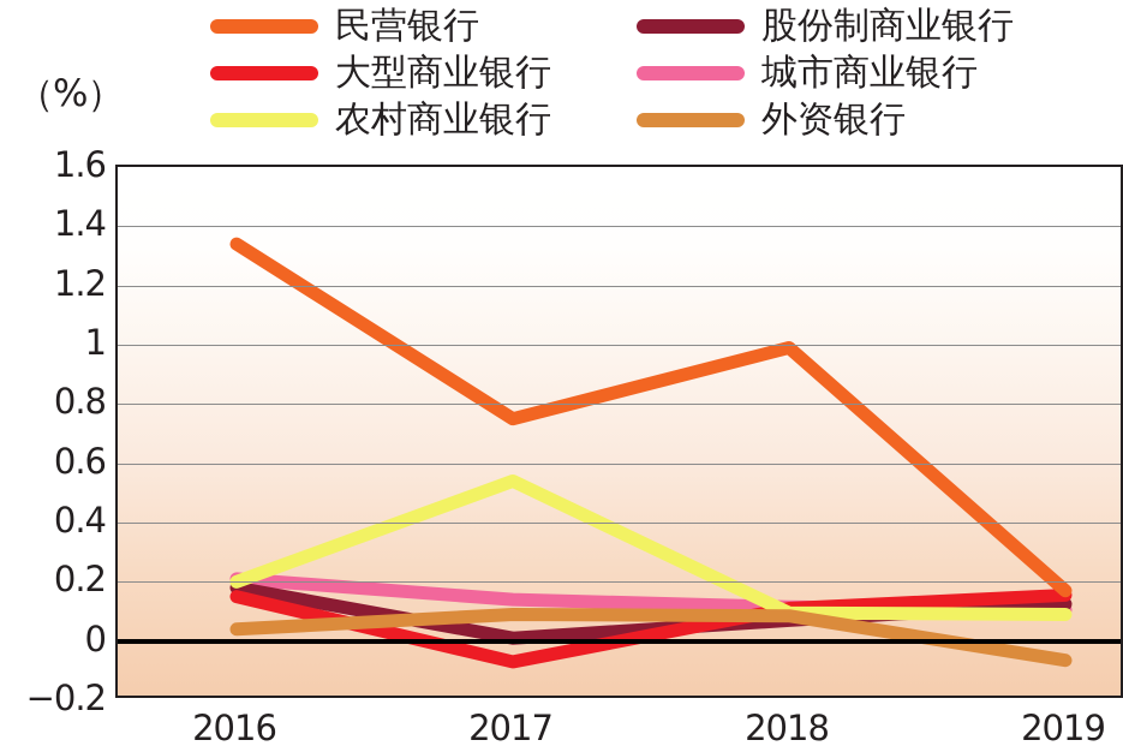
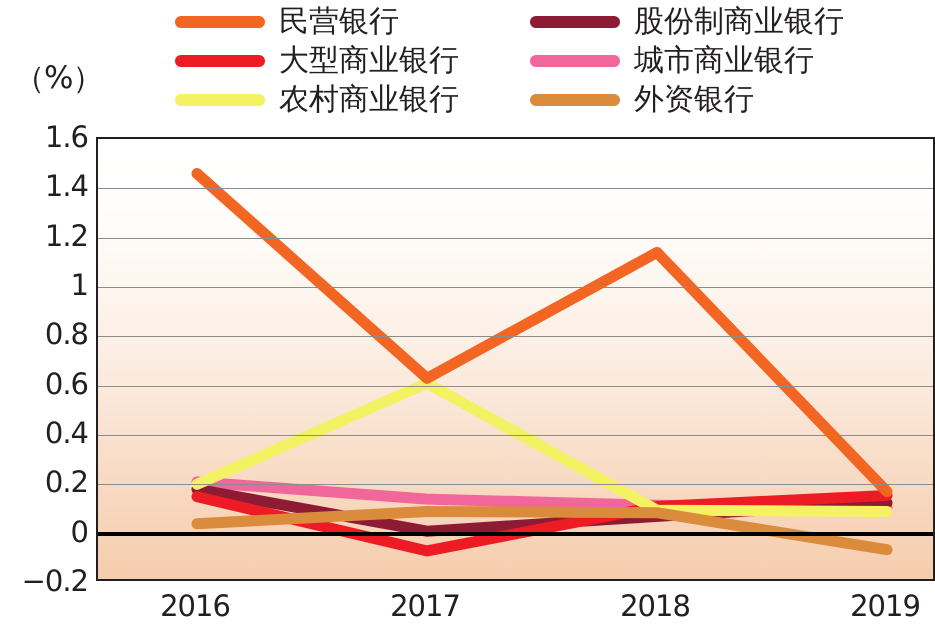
民营银行/2016: 1.34 -> 1.46
民营银行/2017: 0.75 -> 0.63
农村商业银行/2017: 0.54 -> 0.61
民营银行/2018: 0.99 -> 1.14
